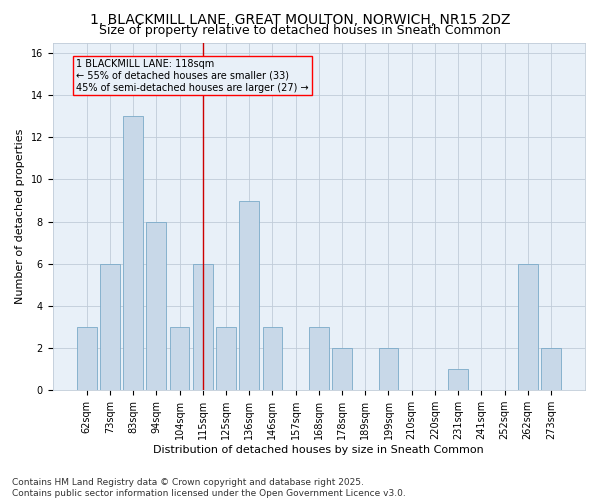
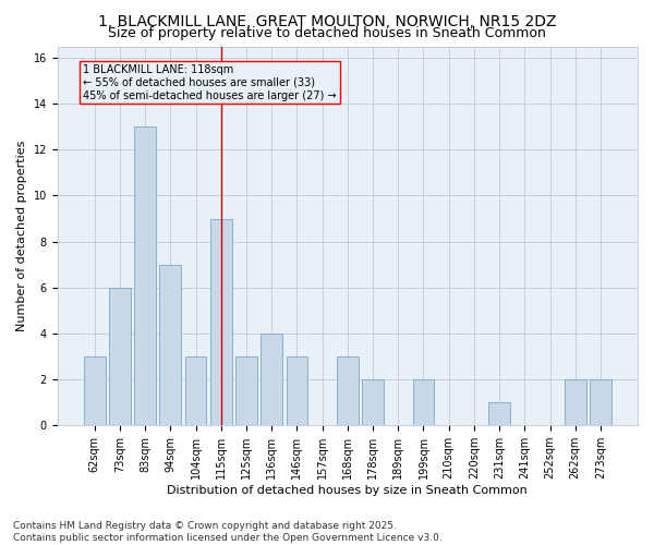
94sqm: 8 -> 7
115sqm: 6 -> 9
136sqm: 9 -> 4
262sqm: 6 -> 2
